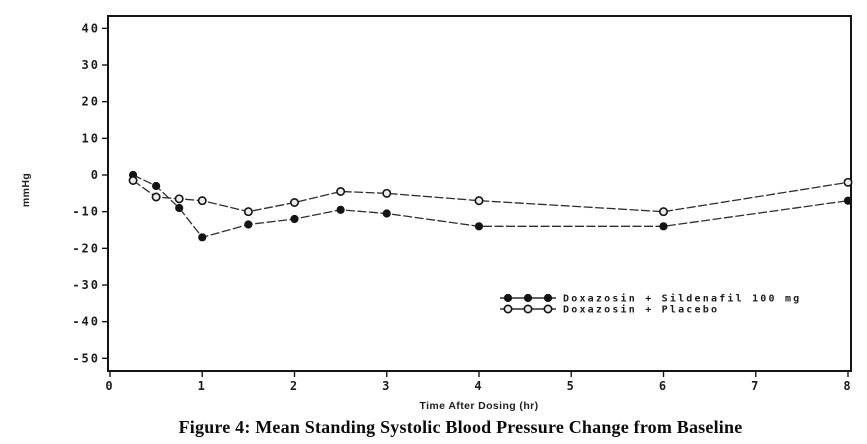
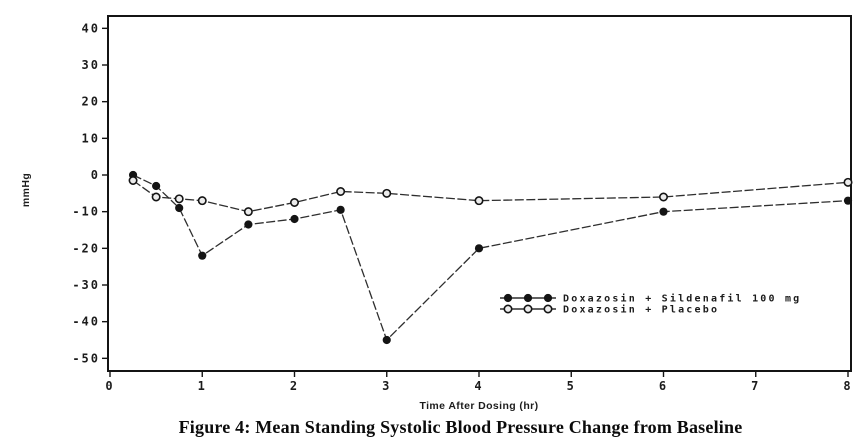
Doxazosin + Sildenafil 100 mg/1: -17 -> -22
Doxazosin + Sildenafil 100 mg/3: -10 -> -45
Doxazosin + Sildenafil 100 mg/4: -14 -> -20
Doxazosin + Sildenafil 100 mg/6: -14 -> -10
Doxazosin + Placebo/6: -10 -> -6
